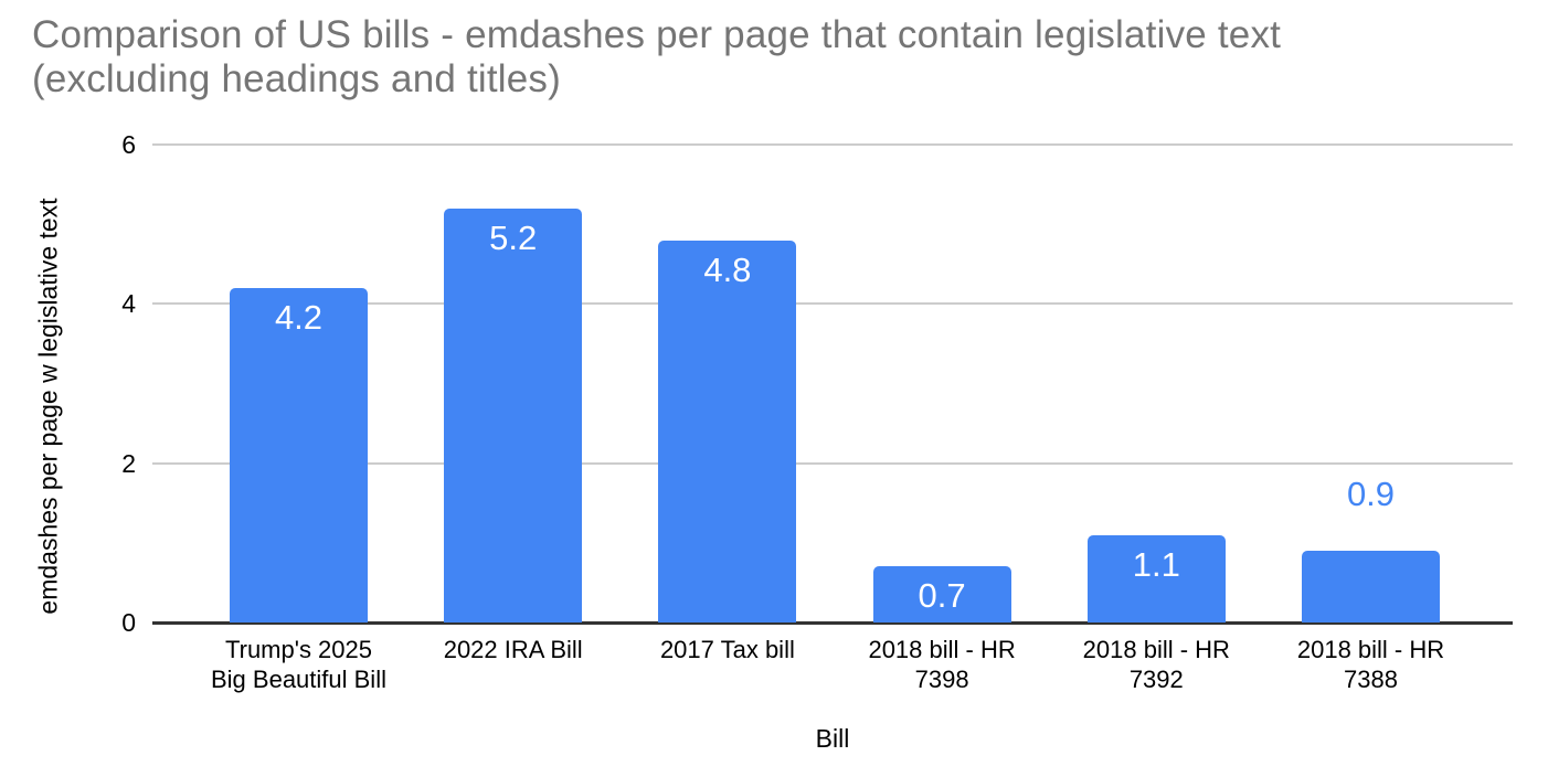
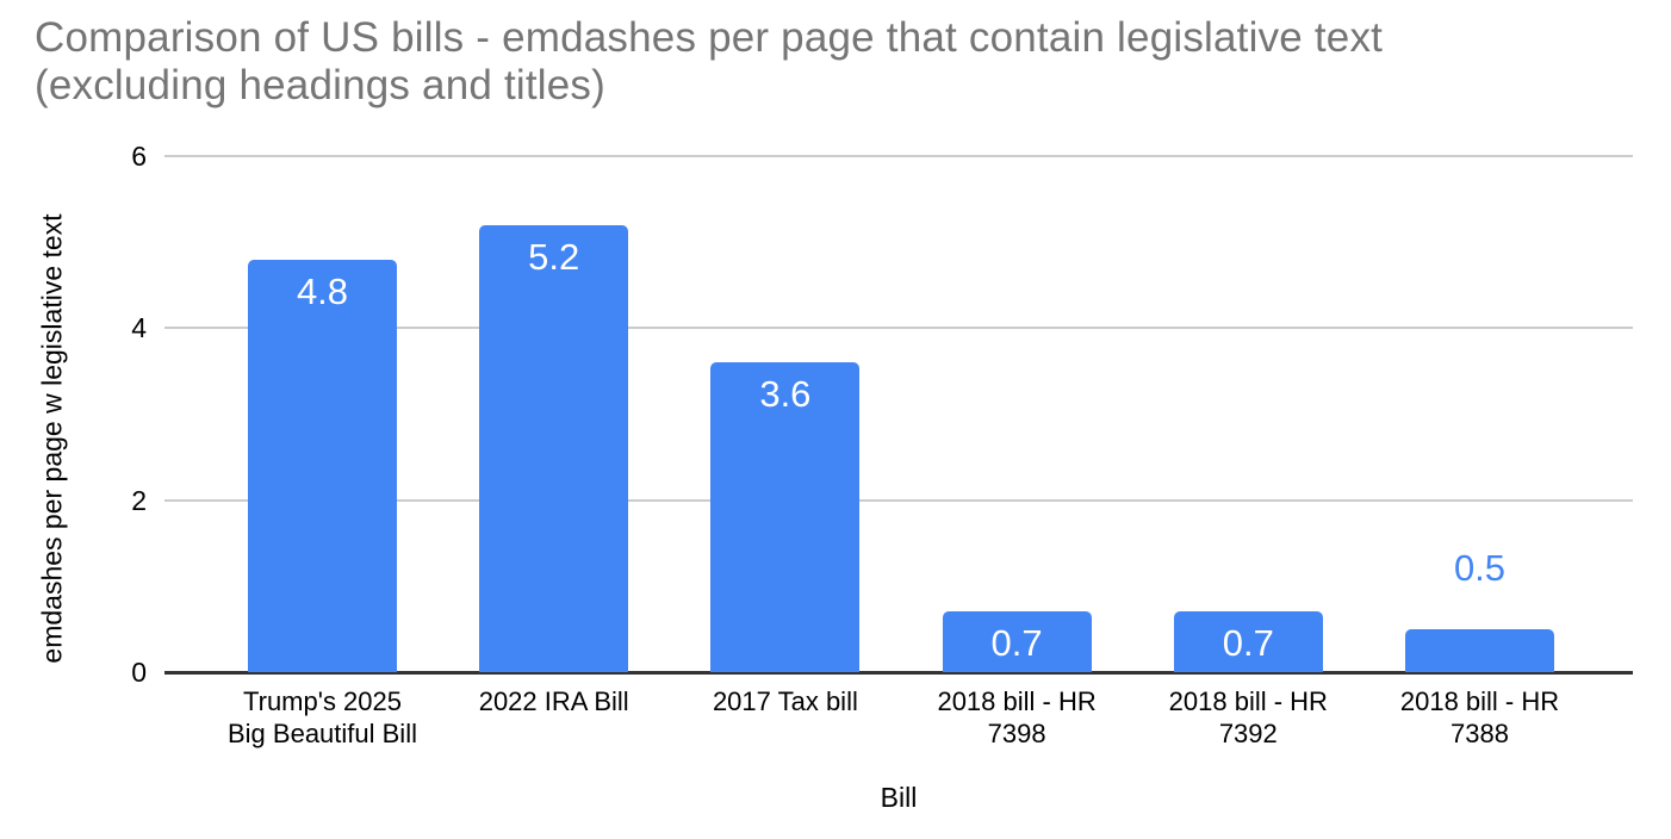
Trump's 2025 Big Beautiful Bill: 4.2 -> 4.8
2017 Tax bill: 4.8 -> 3.6
2018 bill - HR 7392: 1.1 -> 0.7
2018 bill - HR 7388: 0.9 -> 0.5
